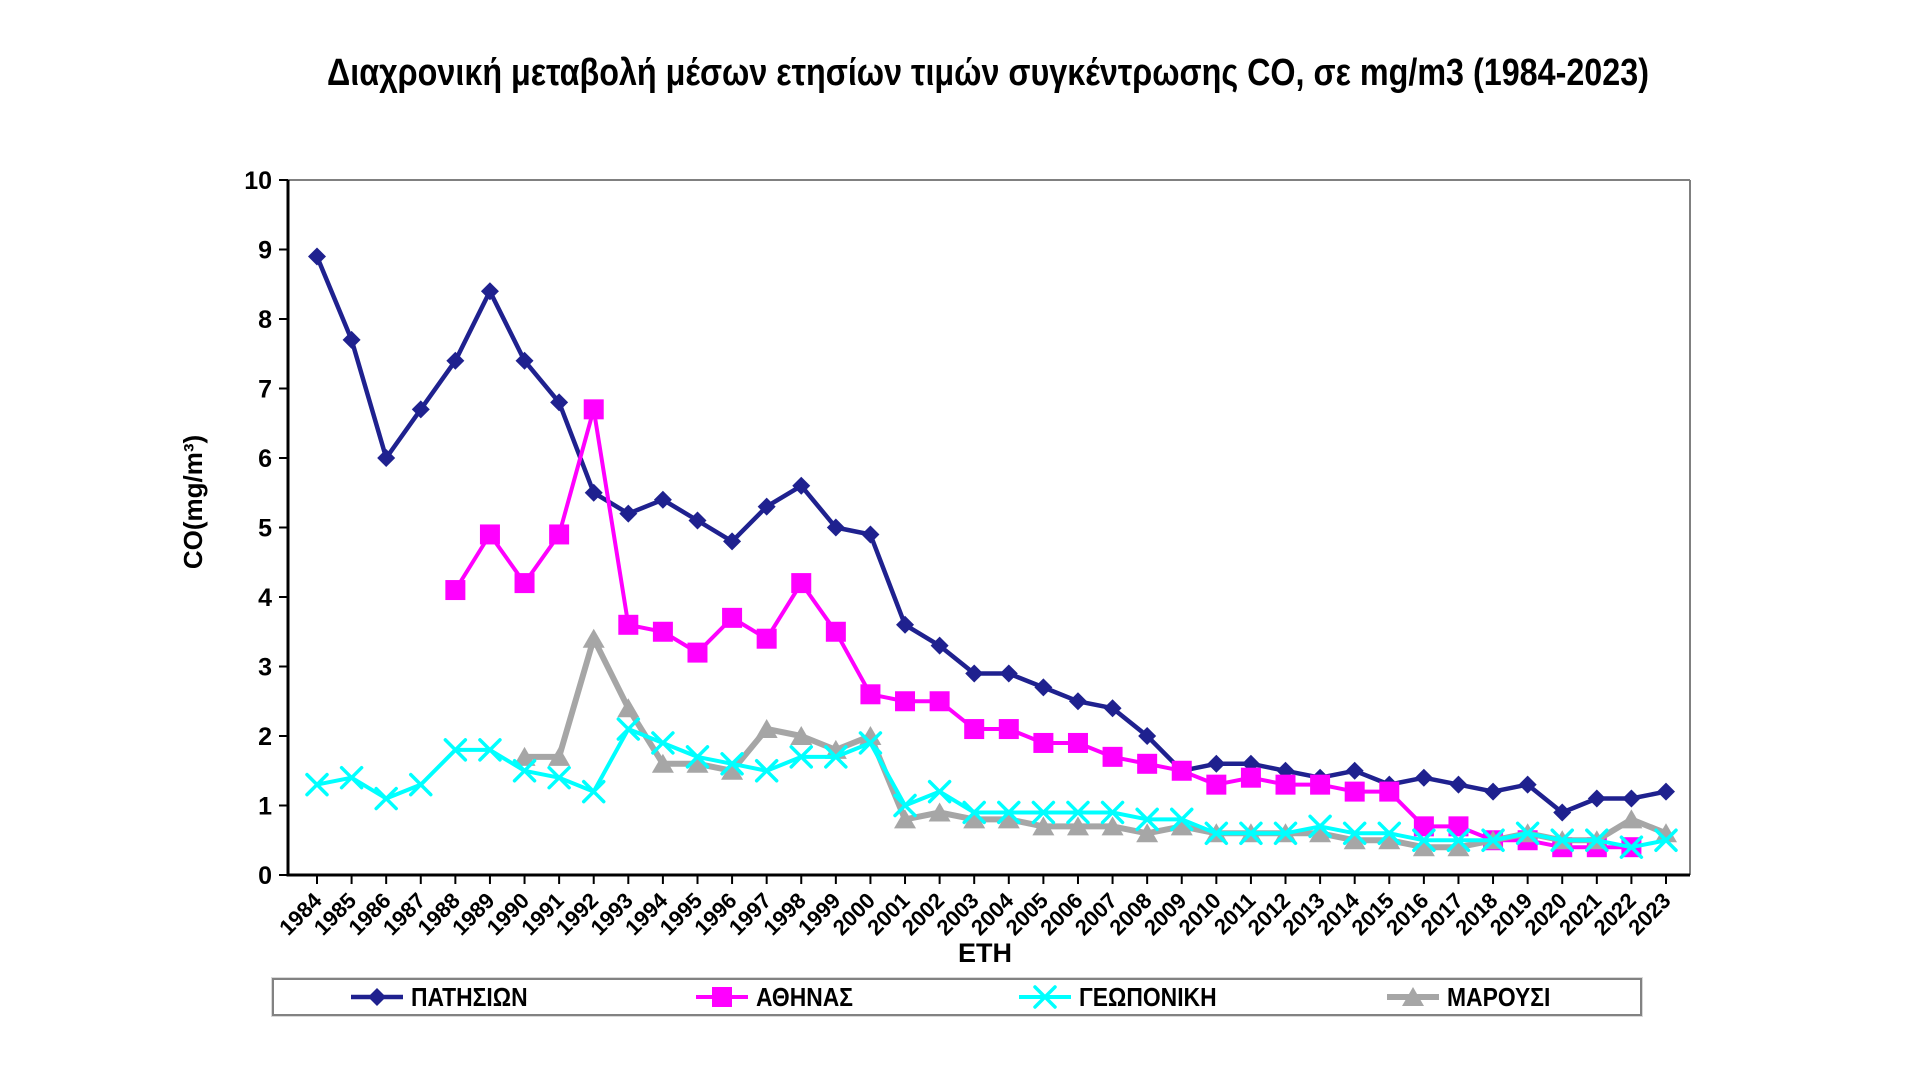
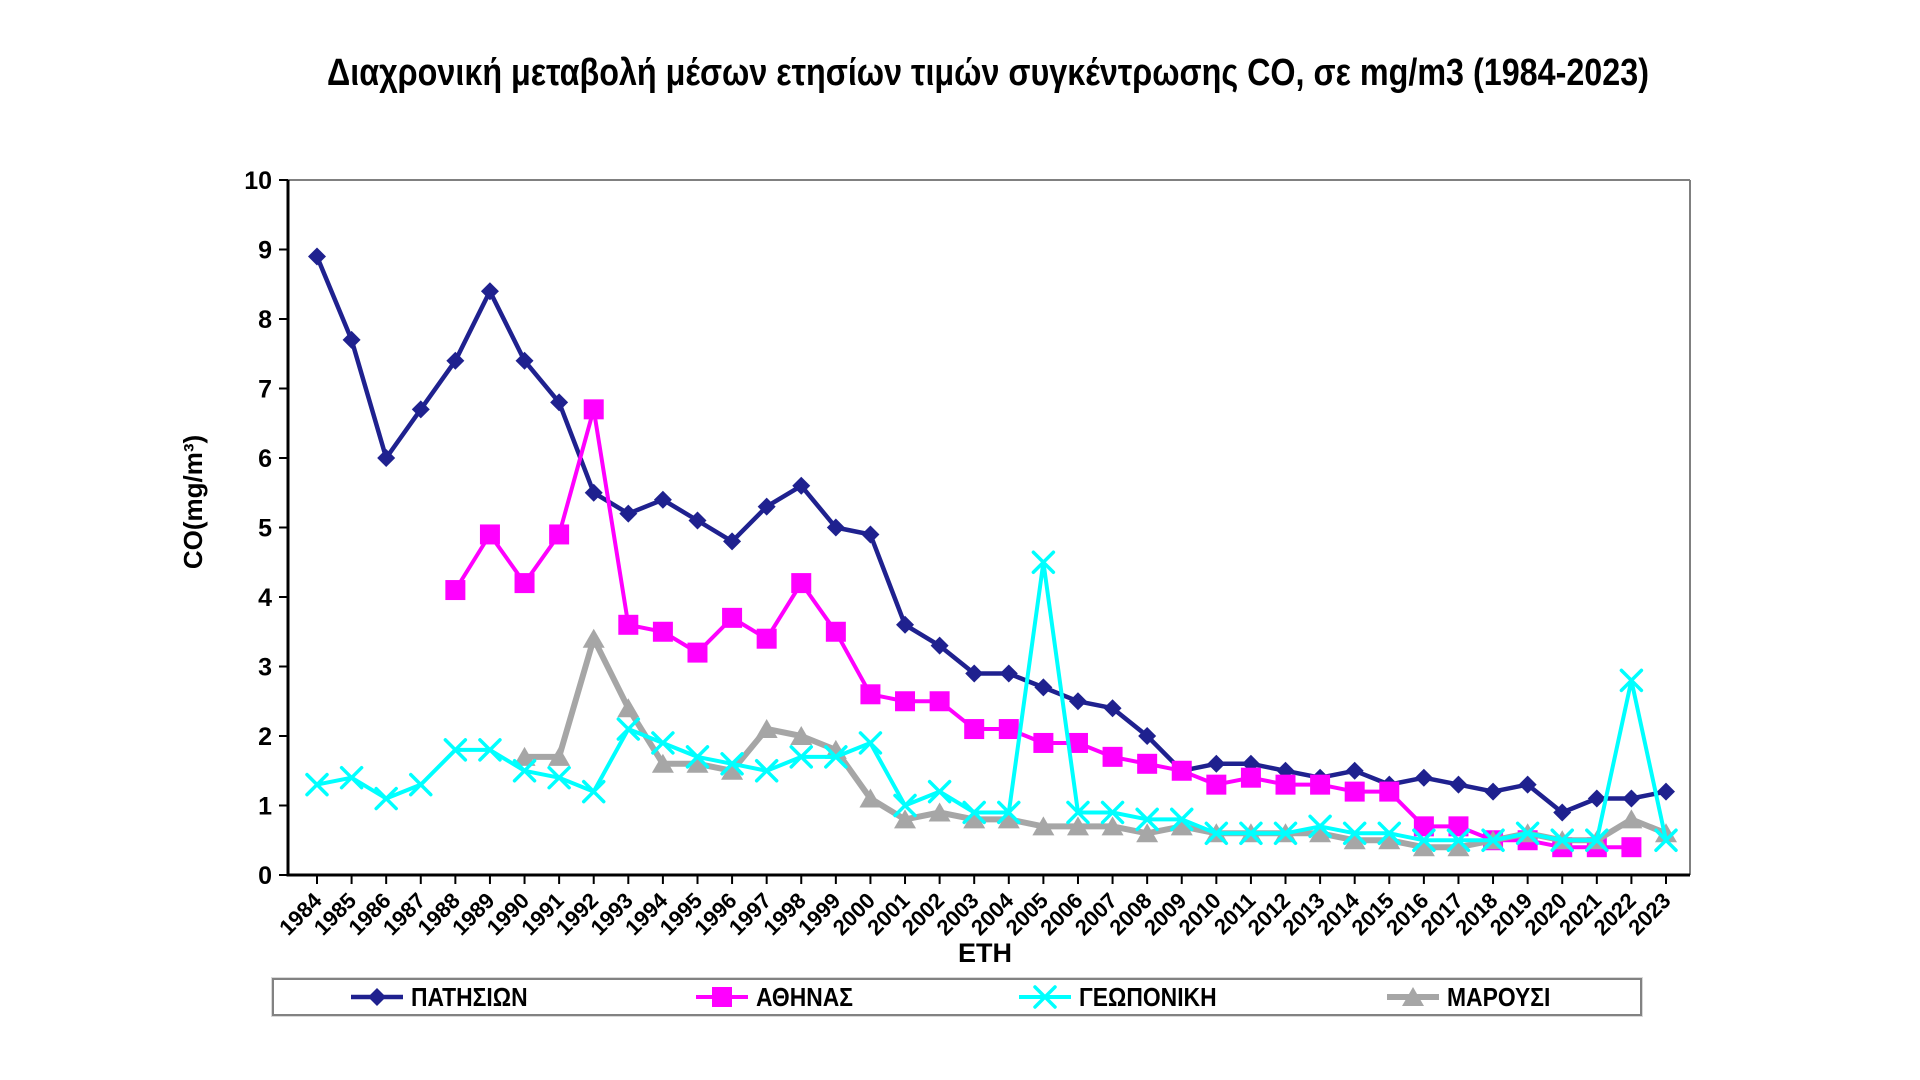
ΜΑΡΟΥΣΙ/2000: 2.0 -> 1.1
ΓΕΩΠΟΝΙΚΗ/2005: 0.9 -> 4.5
ΓΕΩΠΟΝΙΚΗ/2022: 0.4 -> 2.8
